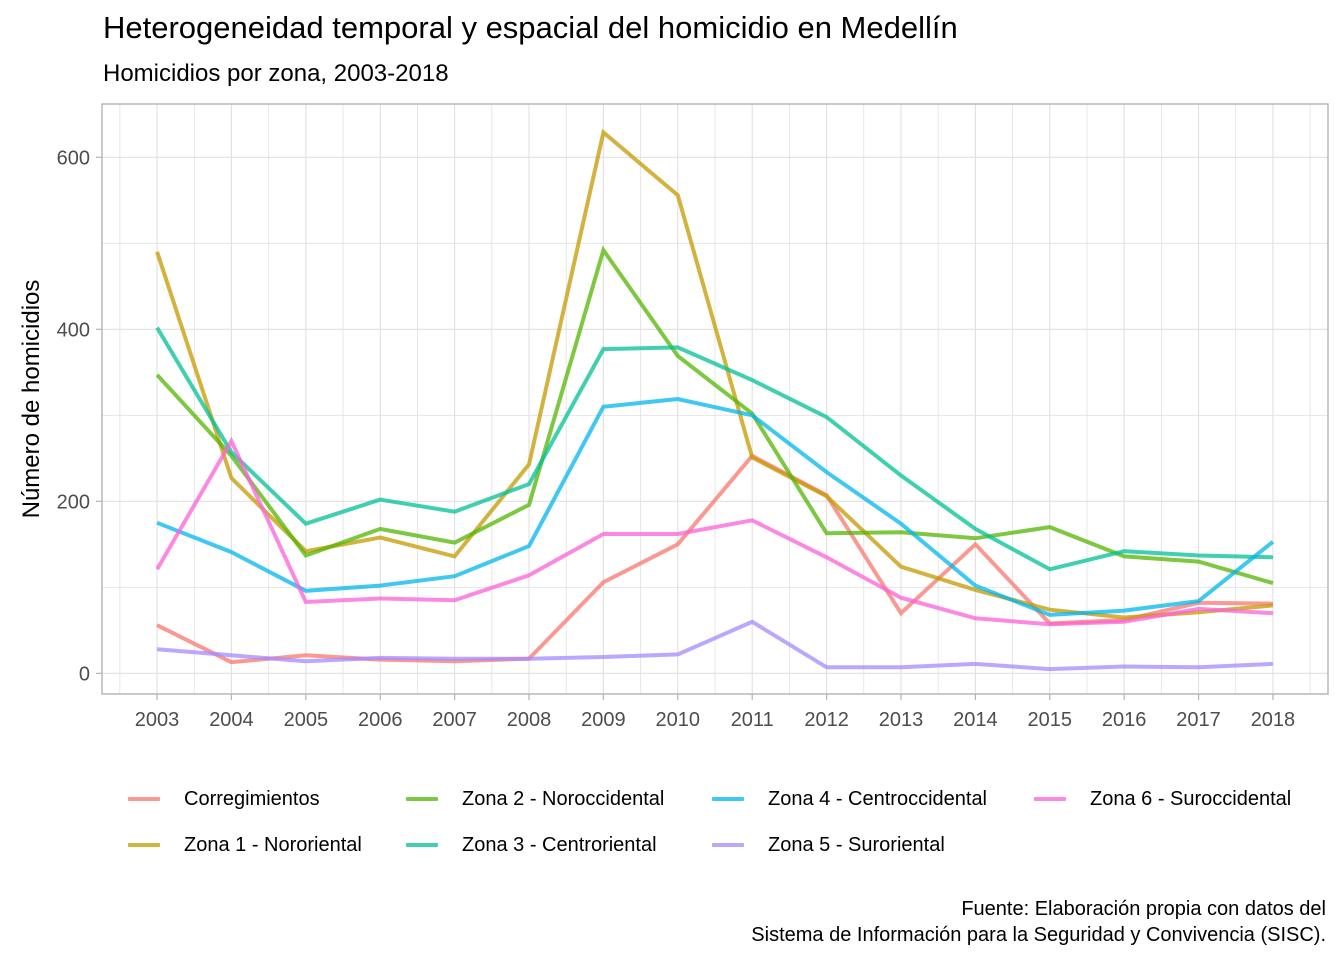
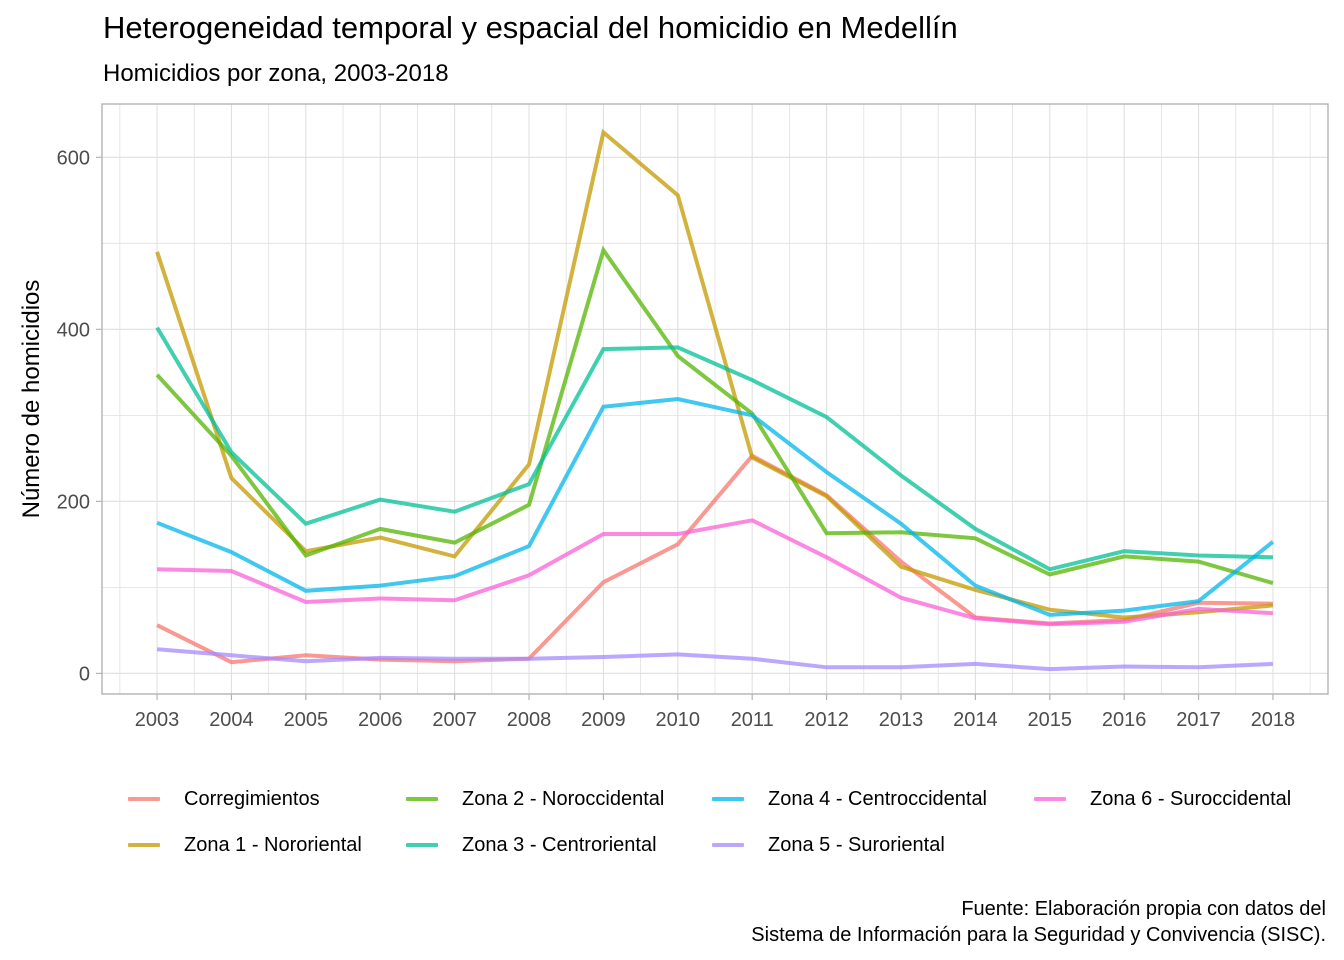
Zona 6 - Suroccidental/2004: 270 -> 120
Zona 5 - Suroriental/2011: 60 -> 20
Corregimientos/2013: 70 -> 130
Corregimientos/2014: 150 -> 60
Zona 2 - Noroccidental/2015: 170 -> 120
